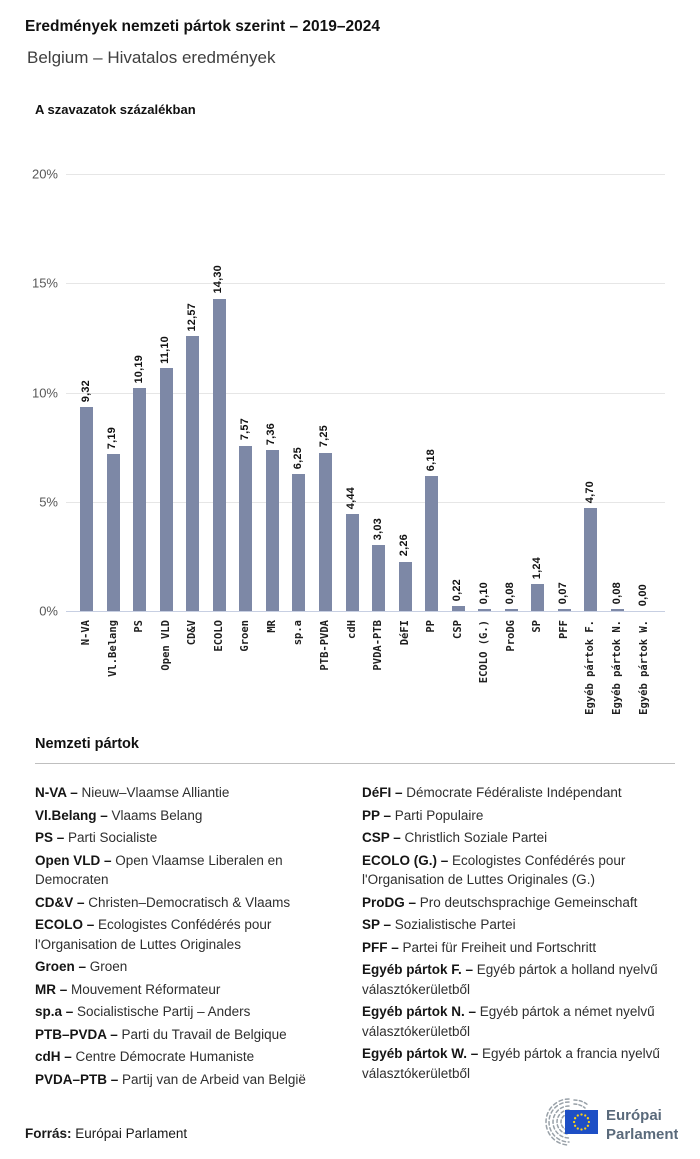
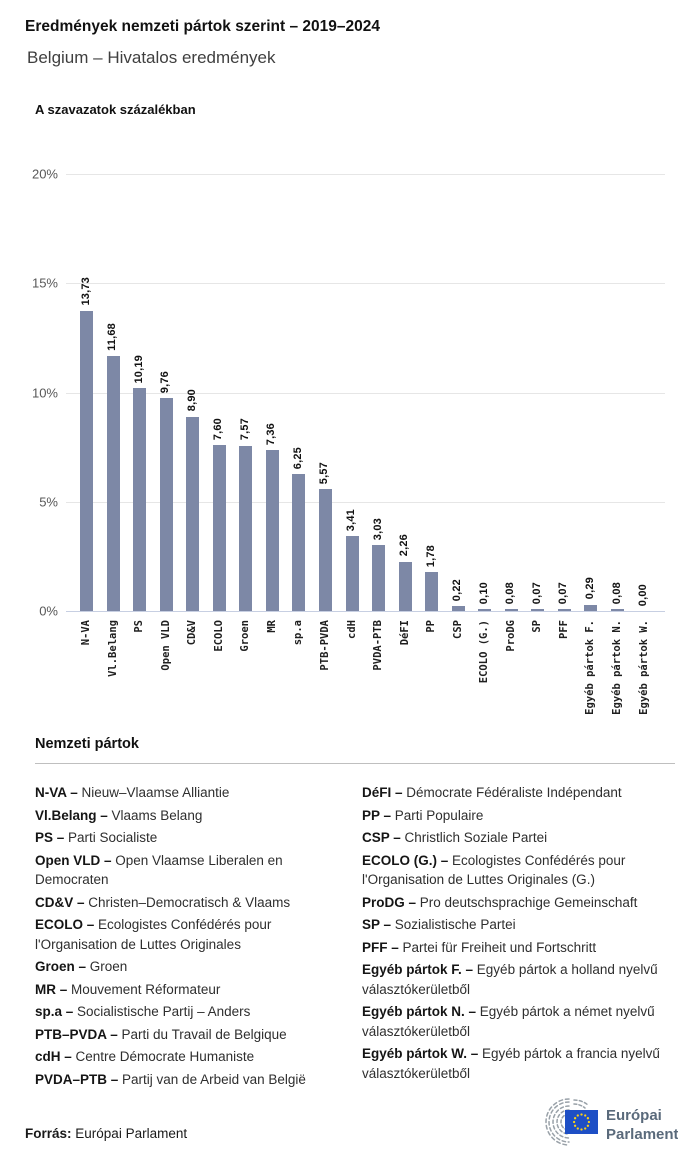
N-VA: 9,32 -> 13,73
Vl.Belang: 7,19 -> 11,68
Open VLD: 11,10 -> 9,76
CD&V: 12,57 -> 8,90
ECOLO: 14,30 -> 7,60
PTB-PVDA: 7,25 -> 5,57
cdH: 4,44 -> 3,41
PP: 6,18 -> 1,78
SP: 1,24 -> 0,07
Egyéb pártok F.: 4,70 -> 0,29
